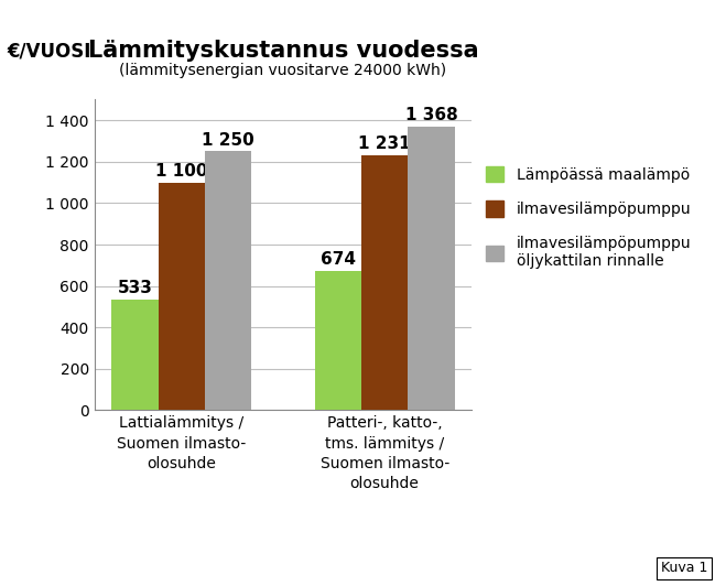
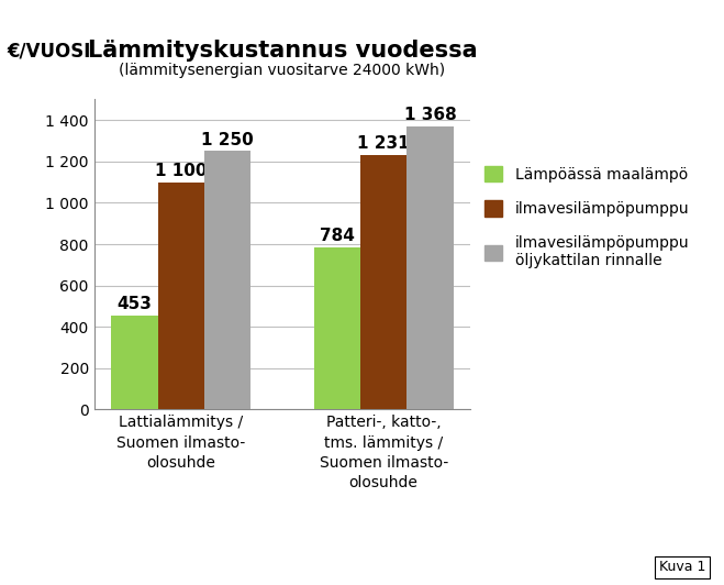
Lämpöässä maalämpö/Lattialämmitys / Suomen ilmasto- olosuhde: 533 -> 453
Lämpöässä maalämpö/Patteri-, katto-, tms. lämmitys / Suomen ilmasto- olosuhde: 674 -> 784
